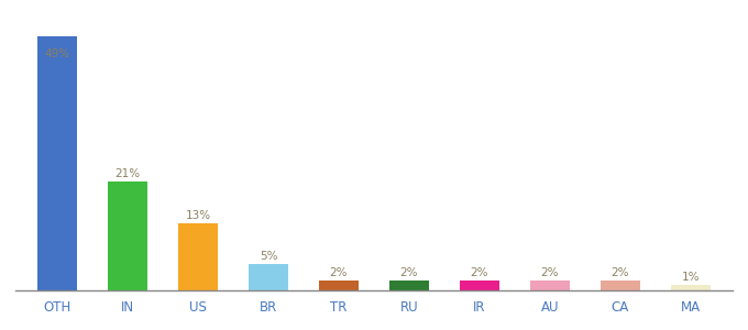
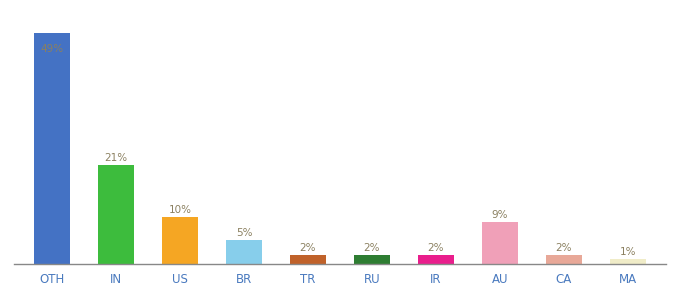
US: 13% -> 10%
AU: 2% -> 9%
